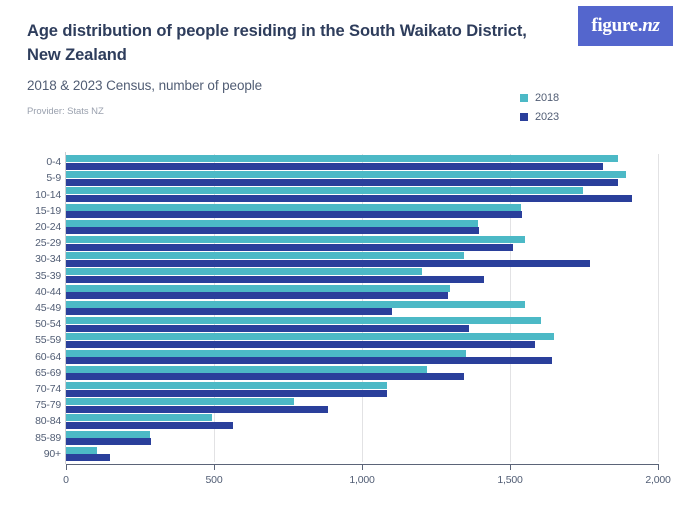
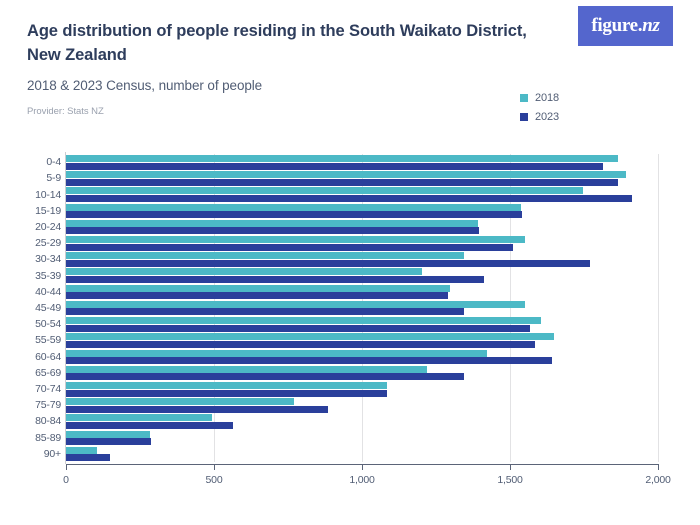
2023/45-49: 1100 -> 1340
2023/50-54: 1360 -> 1570
2018/60-64: 1350 -> 1420
